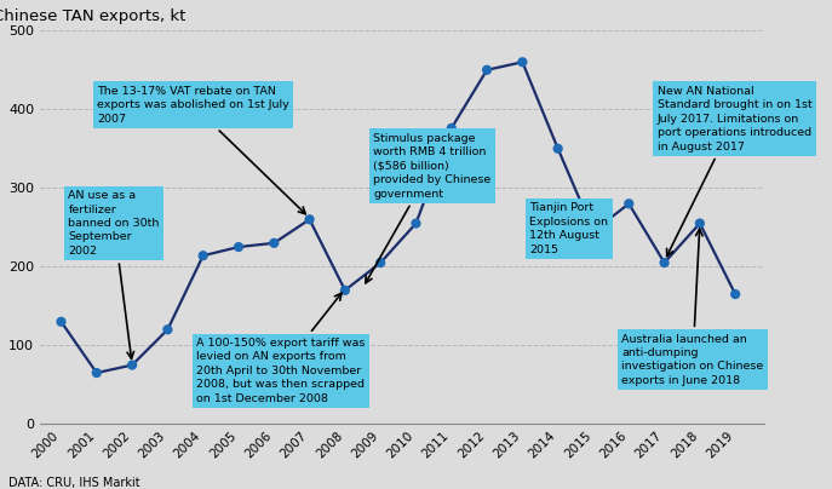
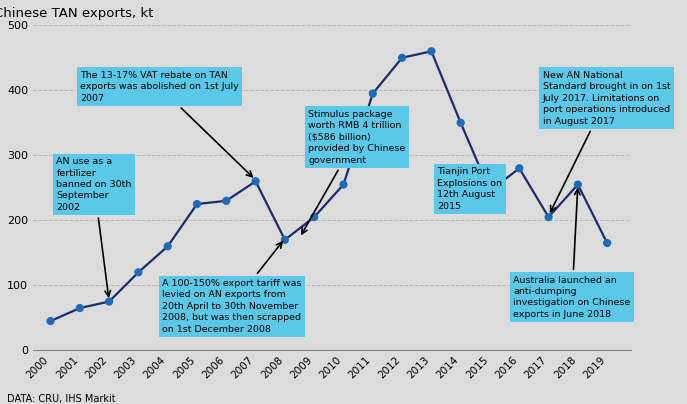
2000: 130 -> 45
2004: 214 -> 160
2011: 376 -> 395
